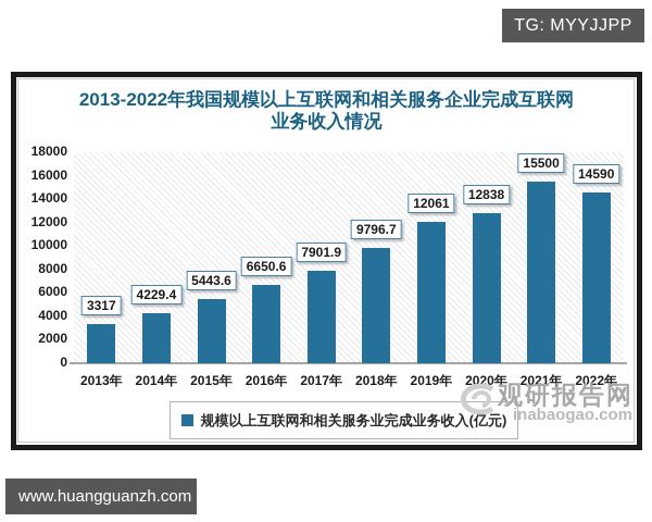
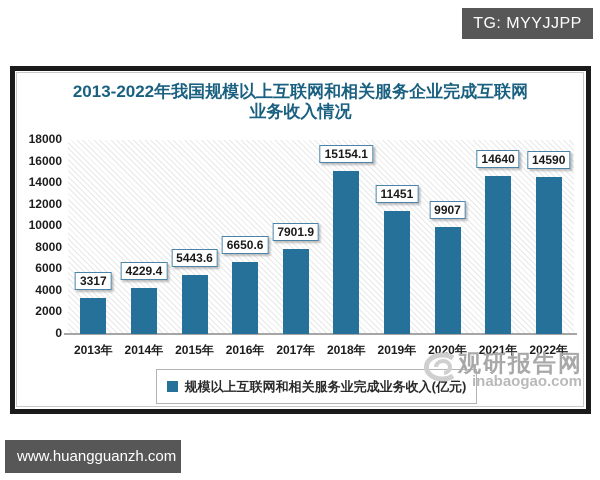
2018年: 9796.7 -> 15154.1
2019年: 12061 -> 11451
2020年: 12838 -> 9907
2021年: 15500 -> 14640
